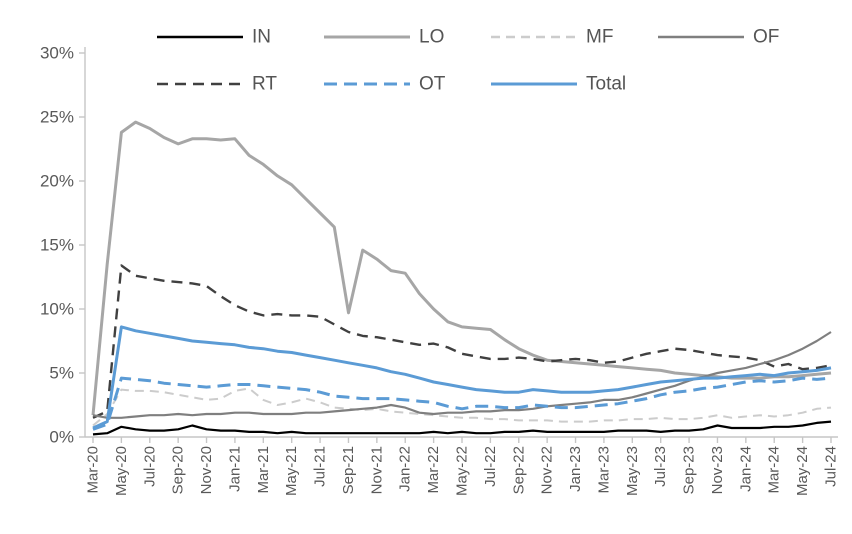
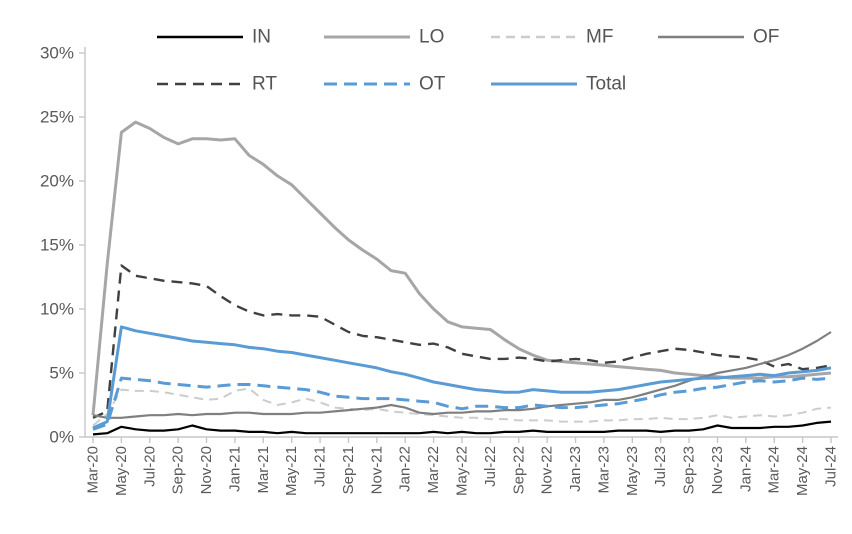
LO/Sep-21: 9.7% -> 15.4%
